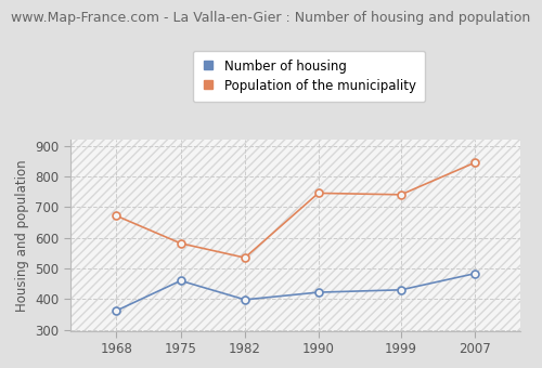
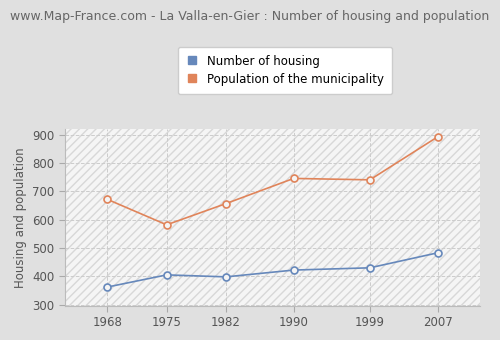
Number of housing/1975: 460 -> 405
Population of the municipality/1982: 535 -> 657
Population of the municipality/2007: 845 -> 893
